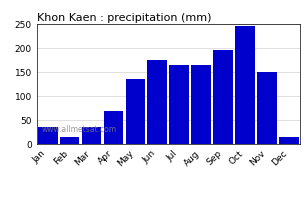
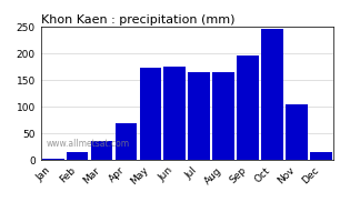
Jan: 35 -> 2
May: 135 -> 173
Nov: 150 -> 105
